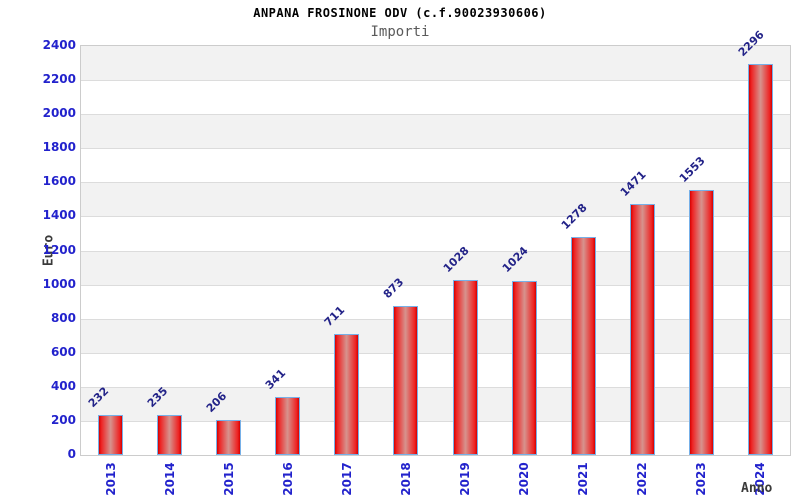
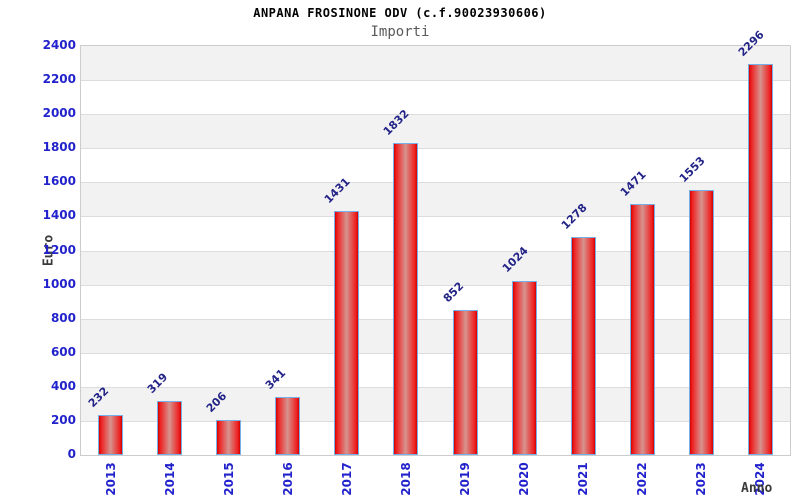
2014: 235 -> 319
2017: 711 -> 1431
2018: 873 -> 1832
2019: 1028 -> 852
